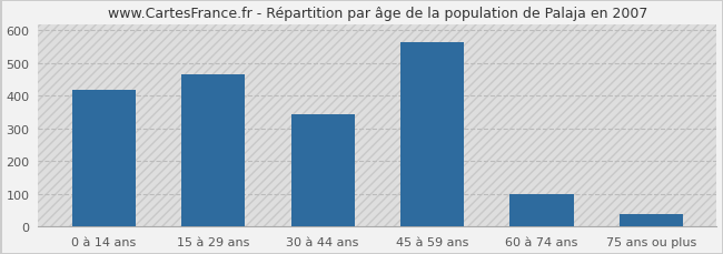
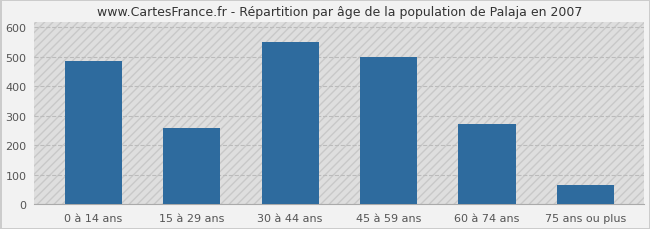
0 à 14 ans: 420 -> 487
15 à 29 ans: 465 -> 260
30 à 44 ans: 345 -> 551
45 à 59 ans: 565 -> 499
60 à 74 ans: 100 -> 271
75 ans ou plus: 40 -> 65
